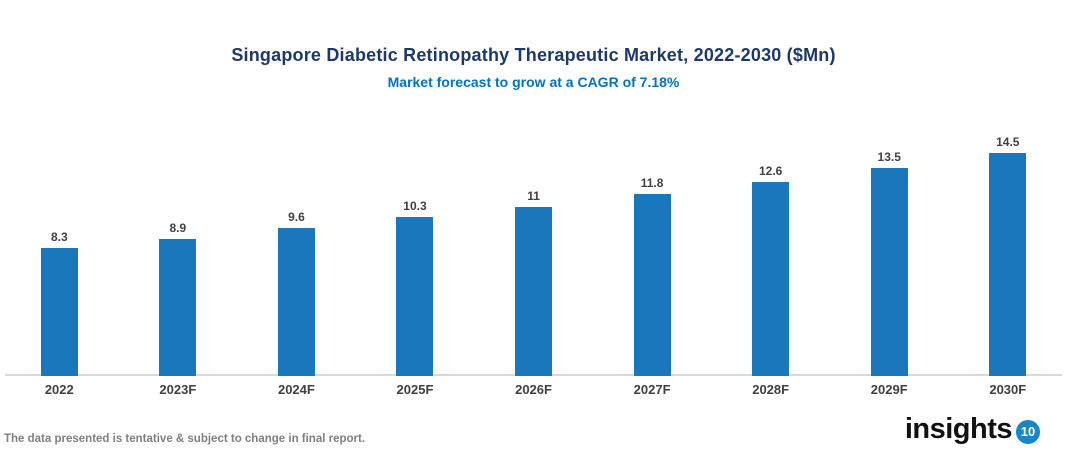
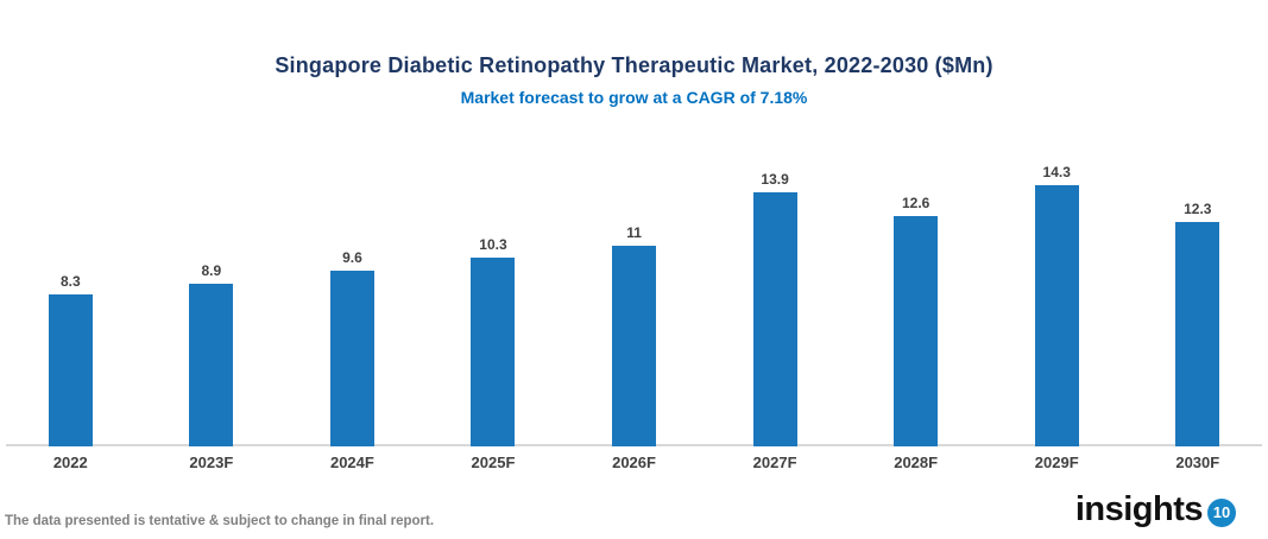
2027F: 11.8 -> 13.9
2029F: 13.5 -> 14.3
2030F: 14.5 -> 12.3
